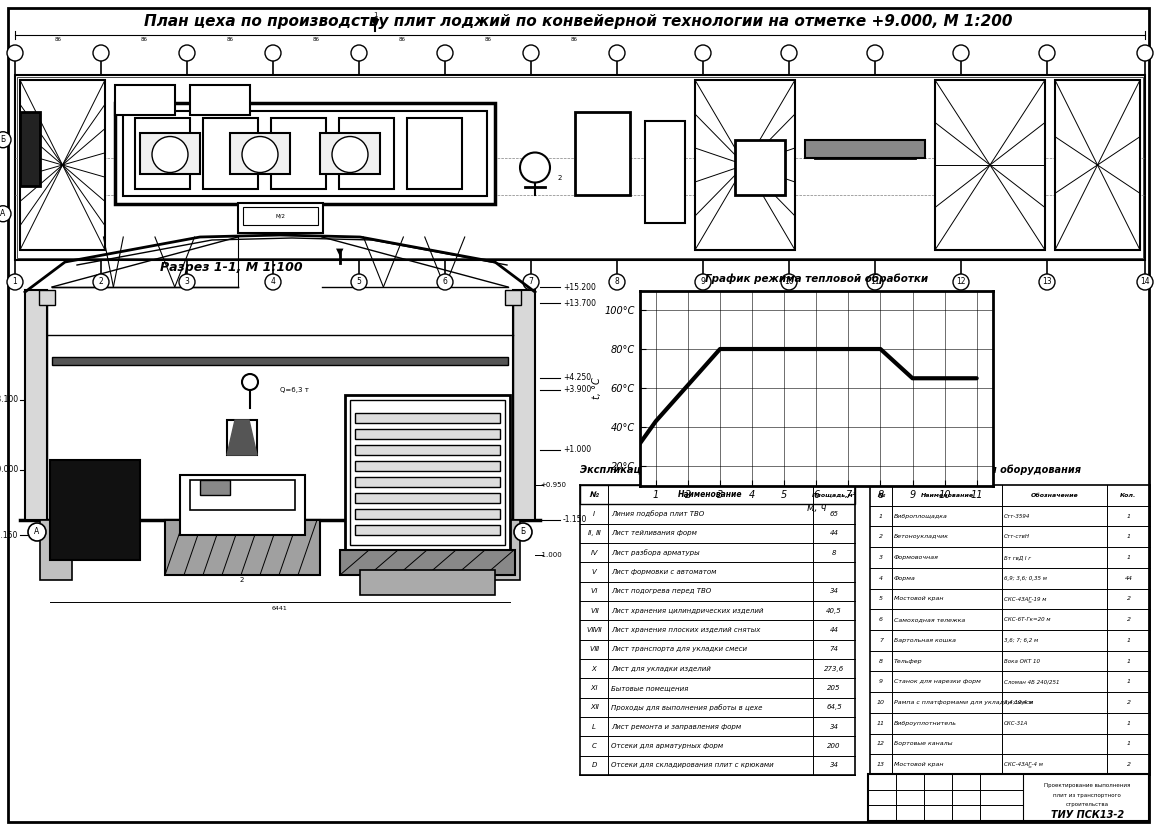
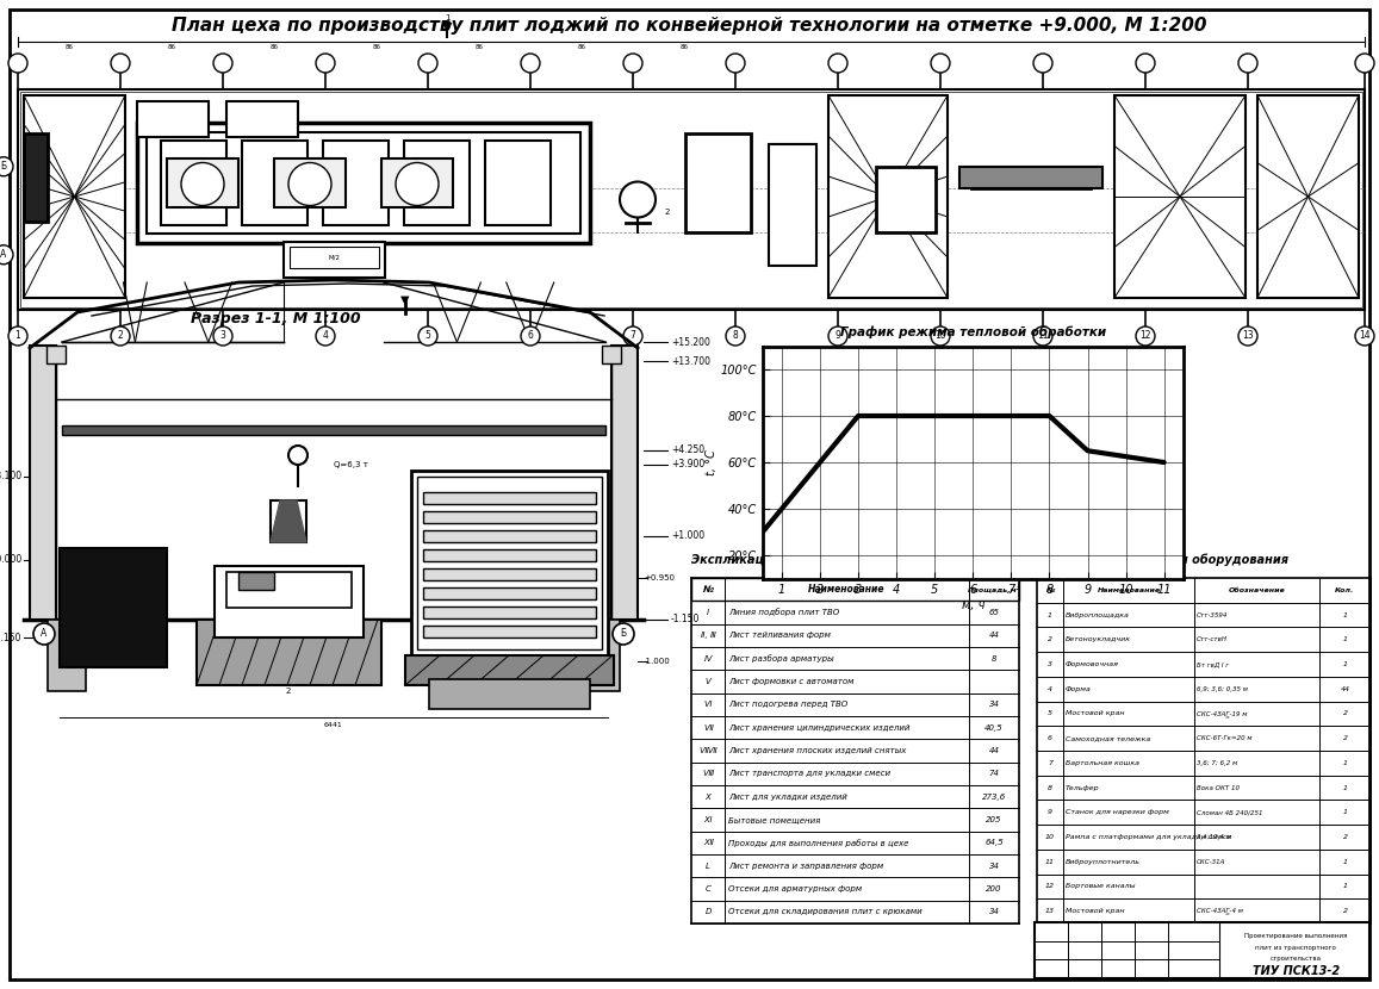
График режима тепловой обработки/1: 43°C -> 40°C
График режима тепловой обработки/11: 65°C -> 60°C
